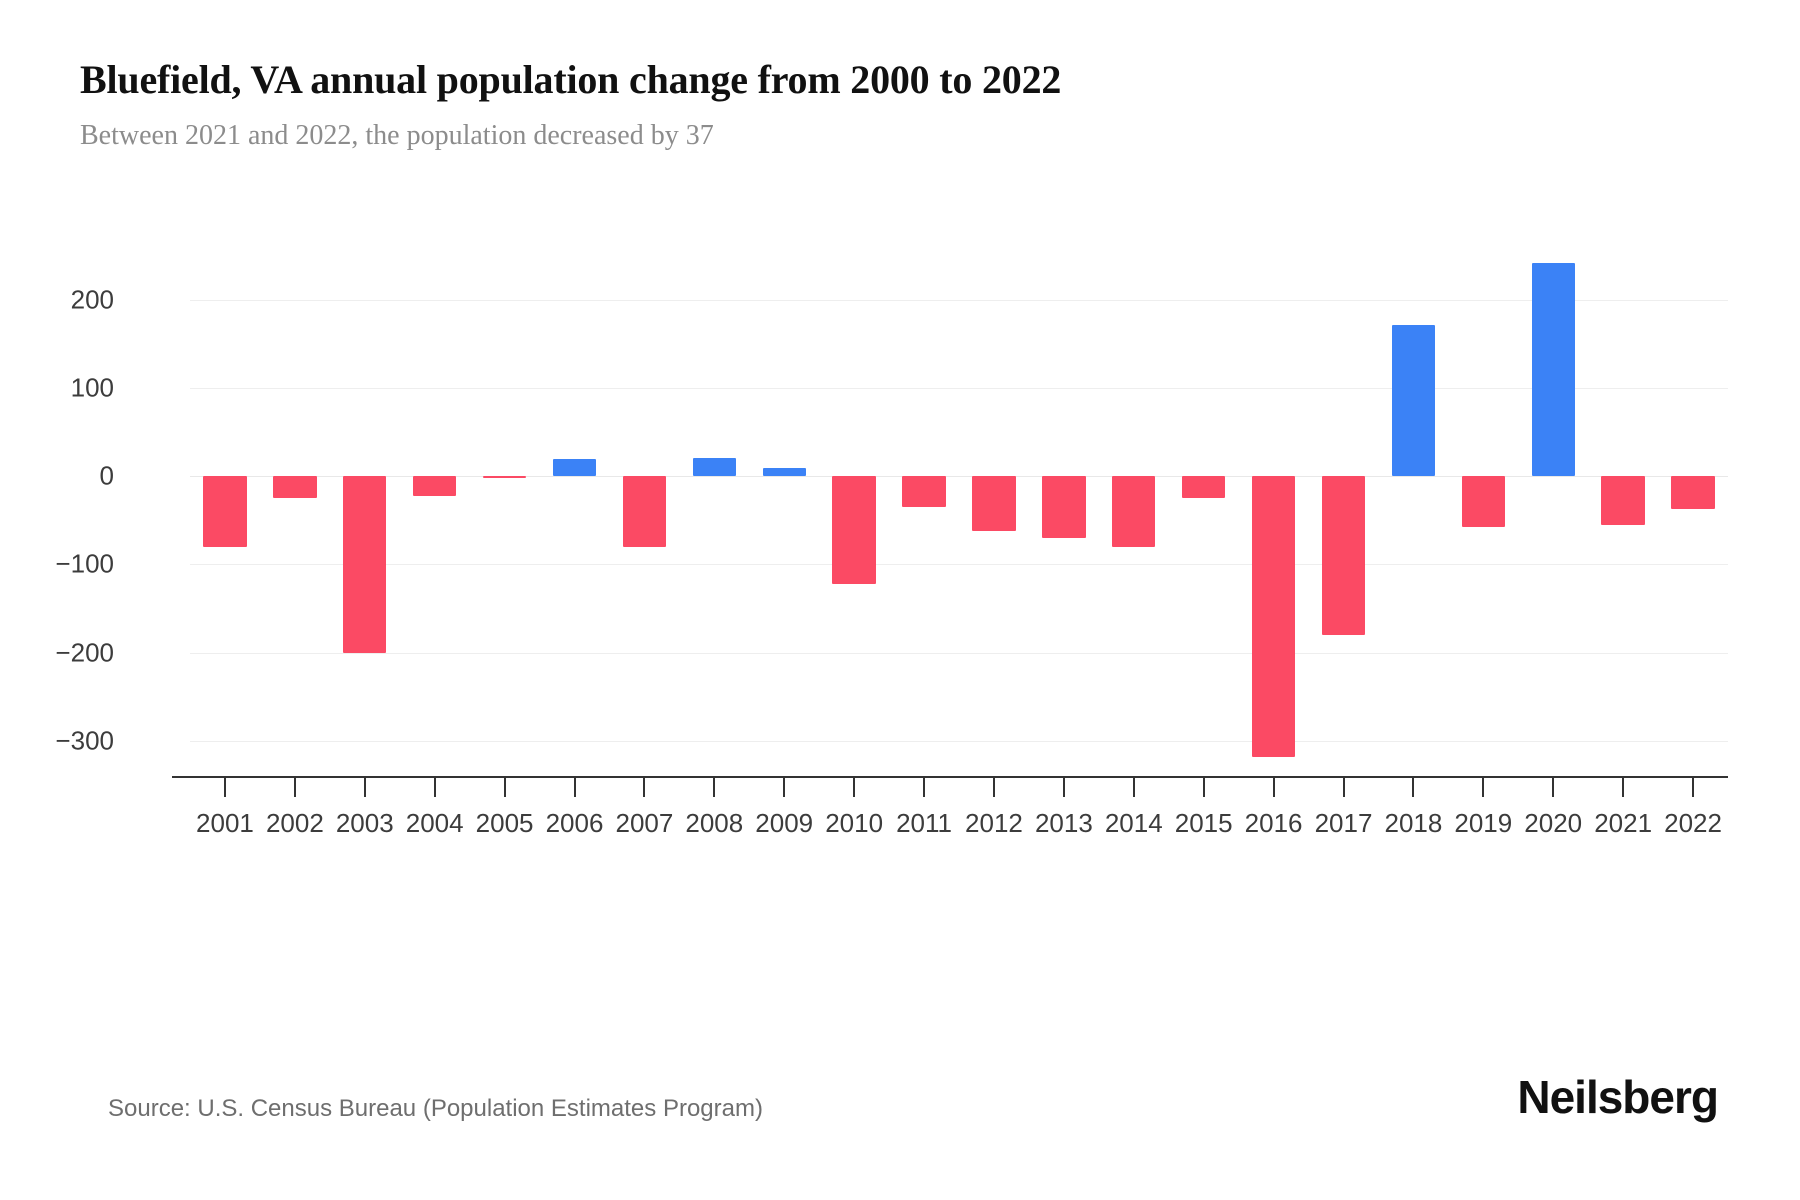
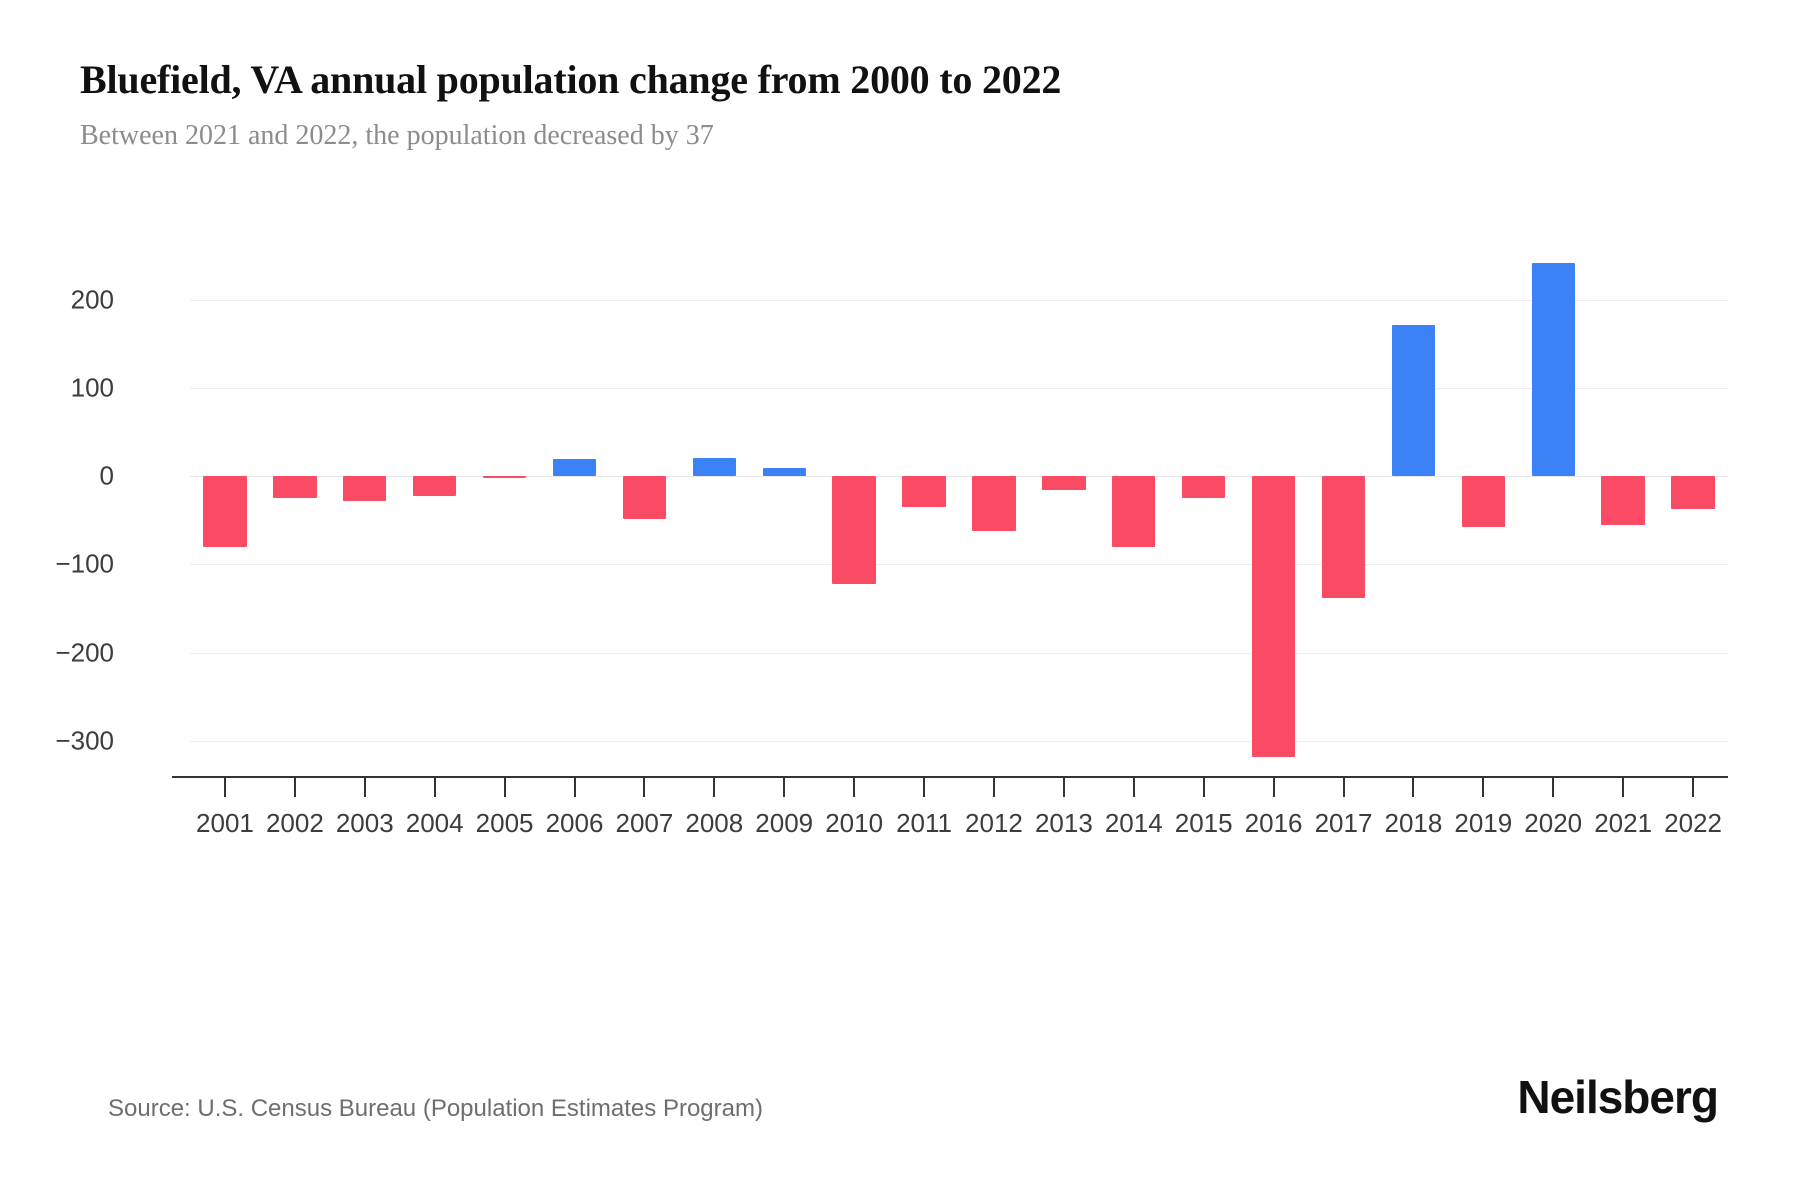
2003: -200 -> -30
2007: -80 -> -50
2013: -70 -> -20
2017: -180 -> -140
